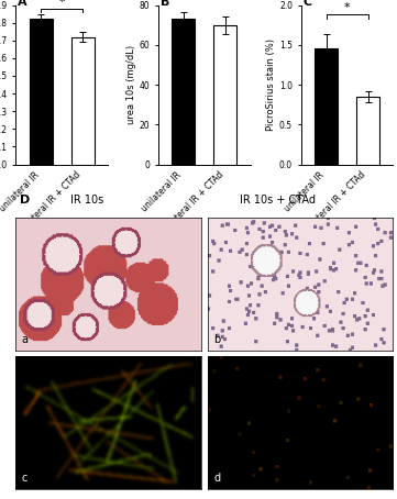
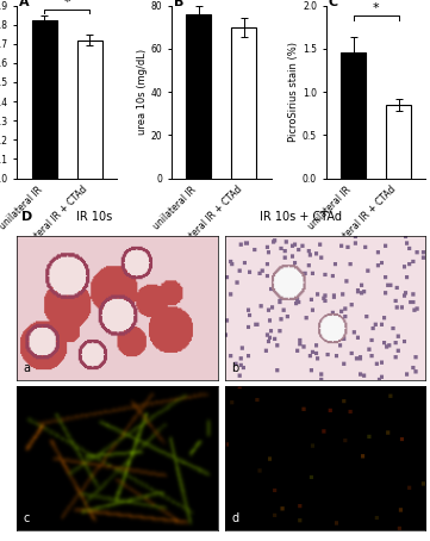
unilateral IR: 73 -> 76
